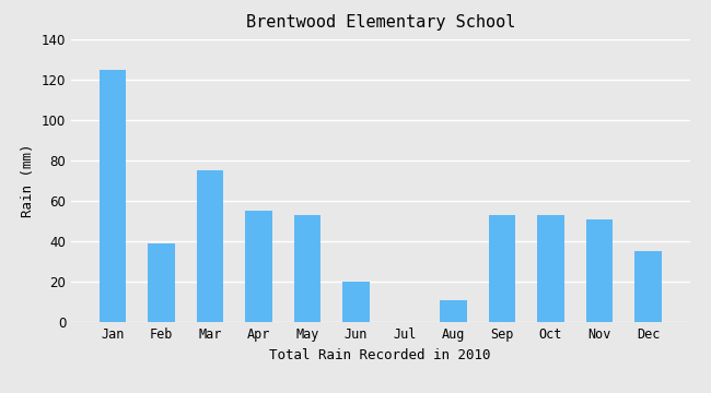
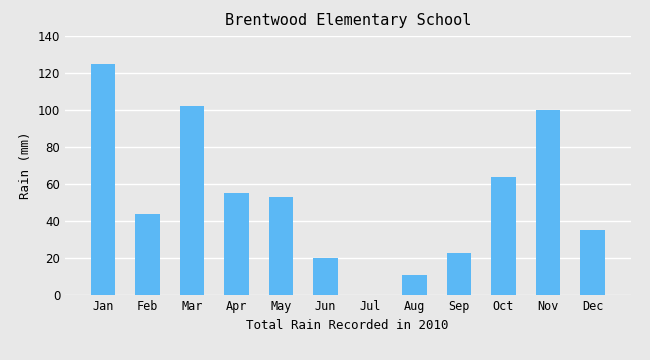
Feb: 39 -> 44
Mar: 75 -> 102
Sep: 53 -> 23
Oct: 53 -> 64
Nov: 51 -> 100
